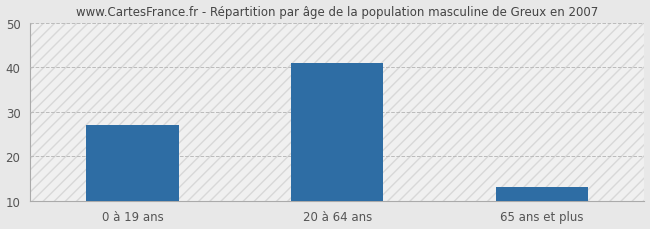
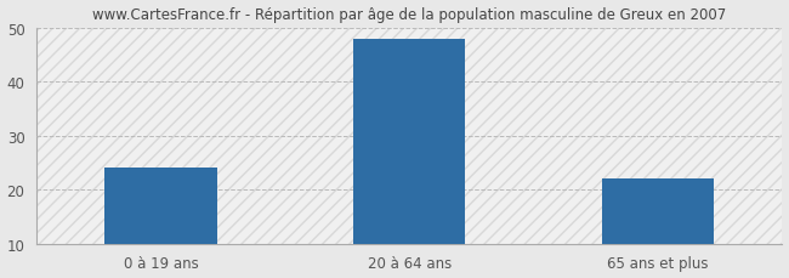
0 à 19 ans: 27 -> 24
20 à 64 ans: 41 -> 48
65 ans et plus: 13 -> 22
